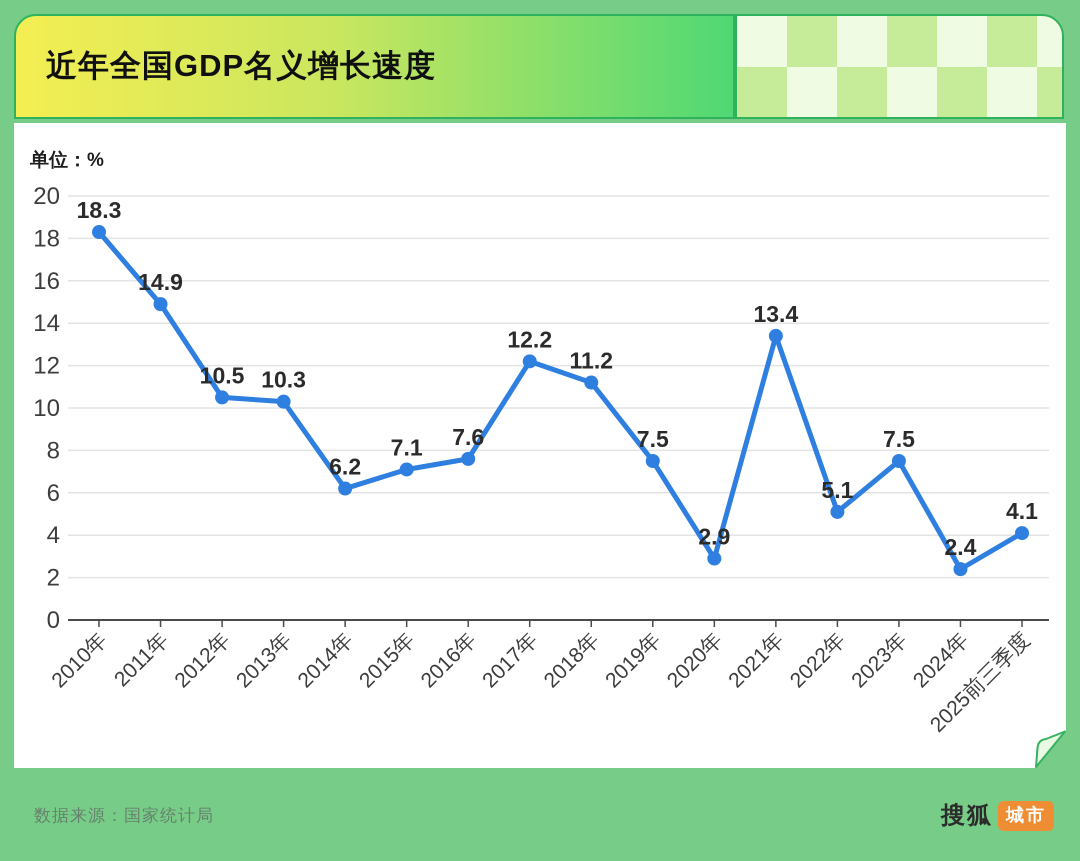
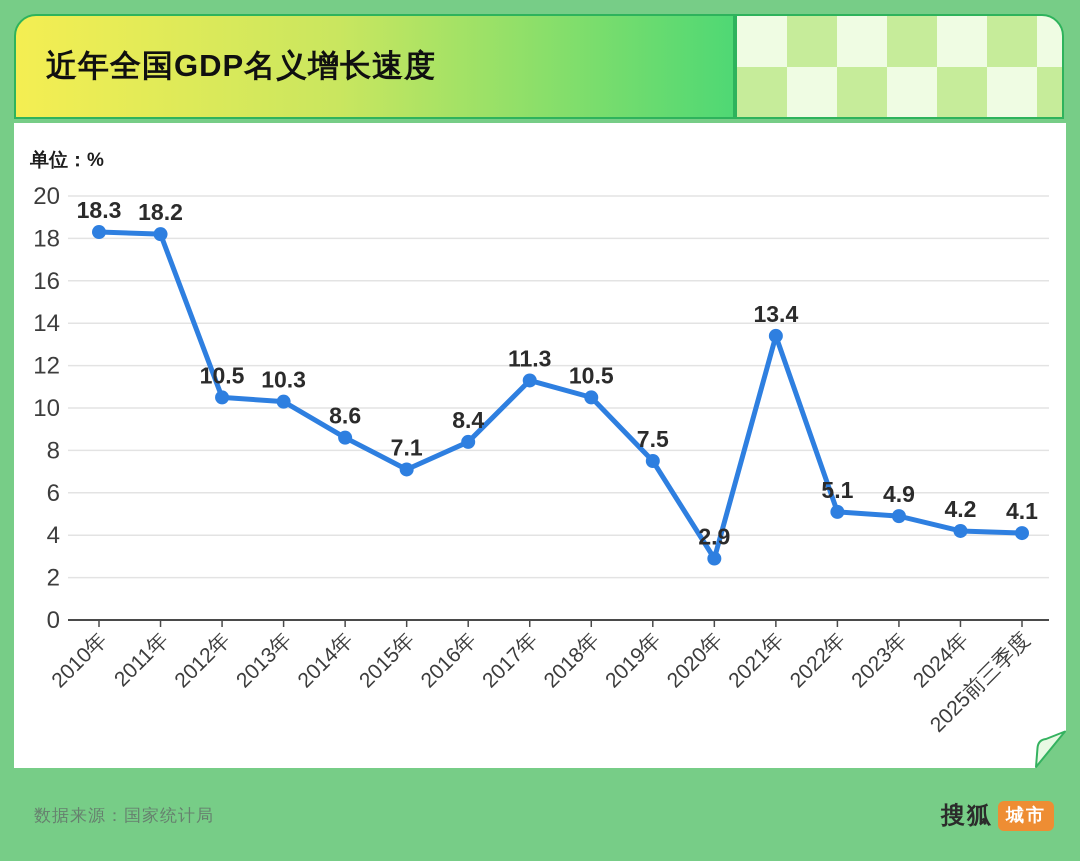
2011年: 14.9 -> 18.2
2014年: 6.2 -> 8.6
2016年: 7.6 -> 8.4
2017年: 12.2 -> 11.3
2018年: 11.2 -> 10.5
2023年: 7.5 -> 4.9
2024年: 2.4 -> 4.2
